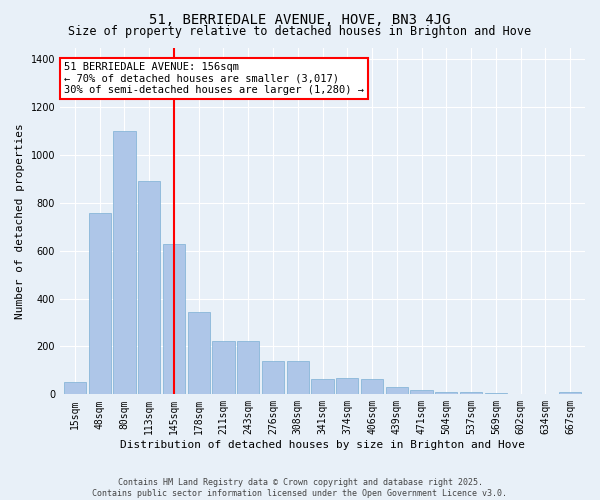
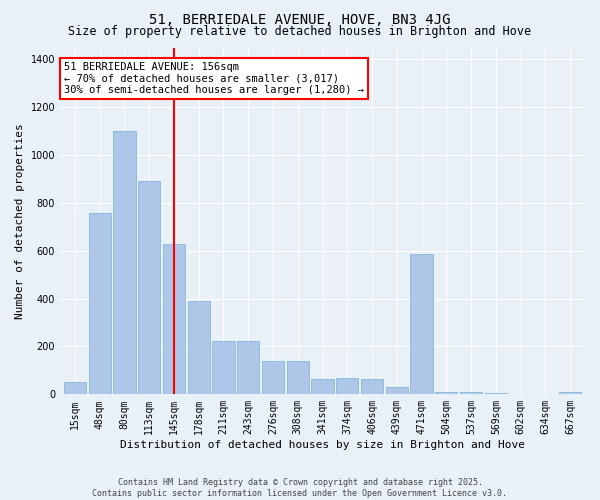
178sqm: 345 -> 390
471sqm: 20 -> 585
